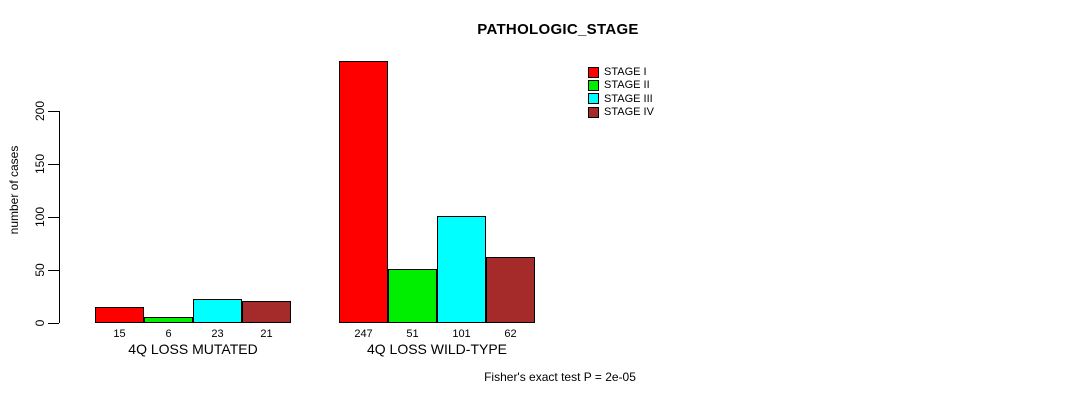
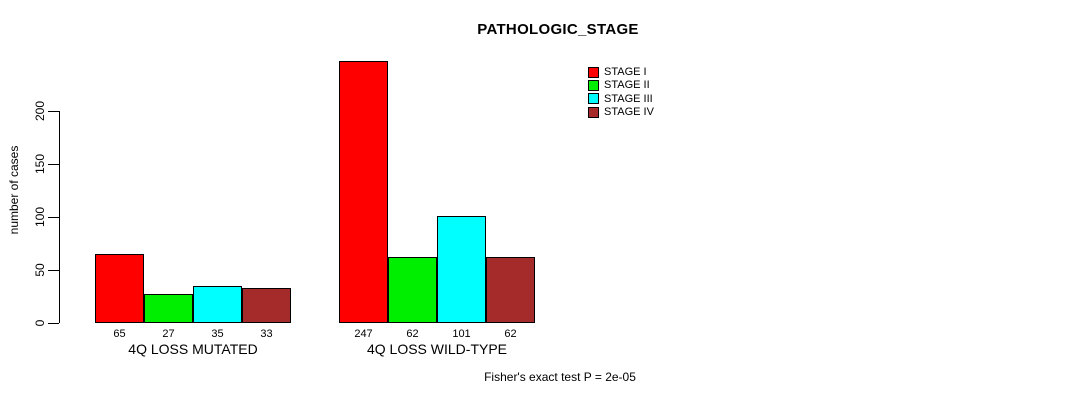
STAGE I/4Q LOSS MUTATED: 15 -> 65
STAGE II/4Q LOSS MUTATED: 6 -> 27
STAGE III/4Q LOSS MUTATED: 23 -> 35
STAGE IV/4Q LOSS MUTATED: 21 -> 33
STAGE II/4Q LOSS WILD-TYPE: 51 -> 62
